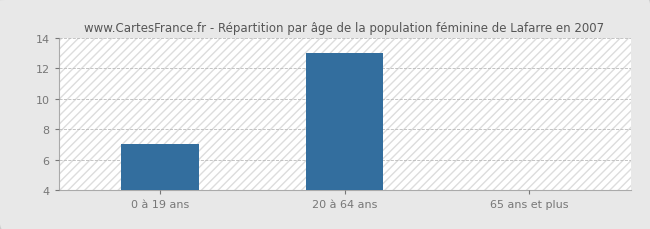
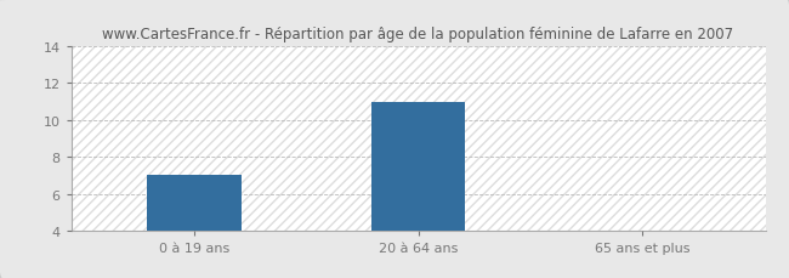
20 à 64 ans: 13.0 -> 11.0
